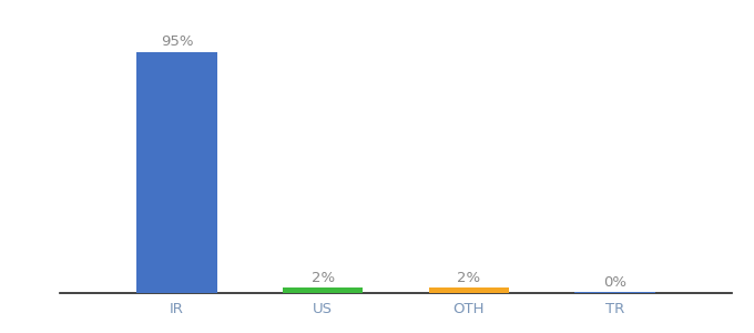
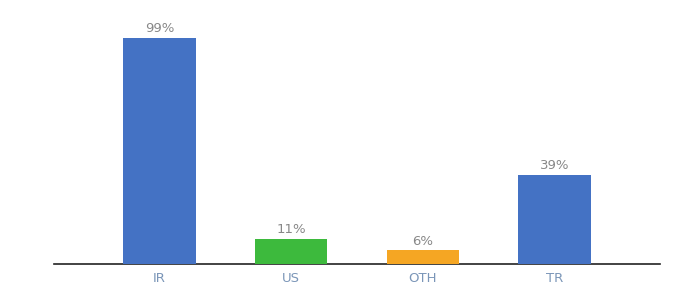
IR: 95% -> 99%
US: 2% -> 11%
OTH: 2% -> 6%
TR: 0% -> 39%
